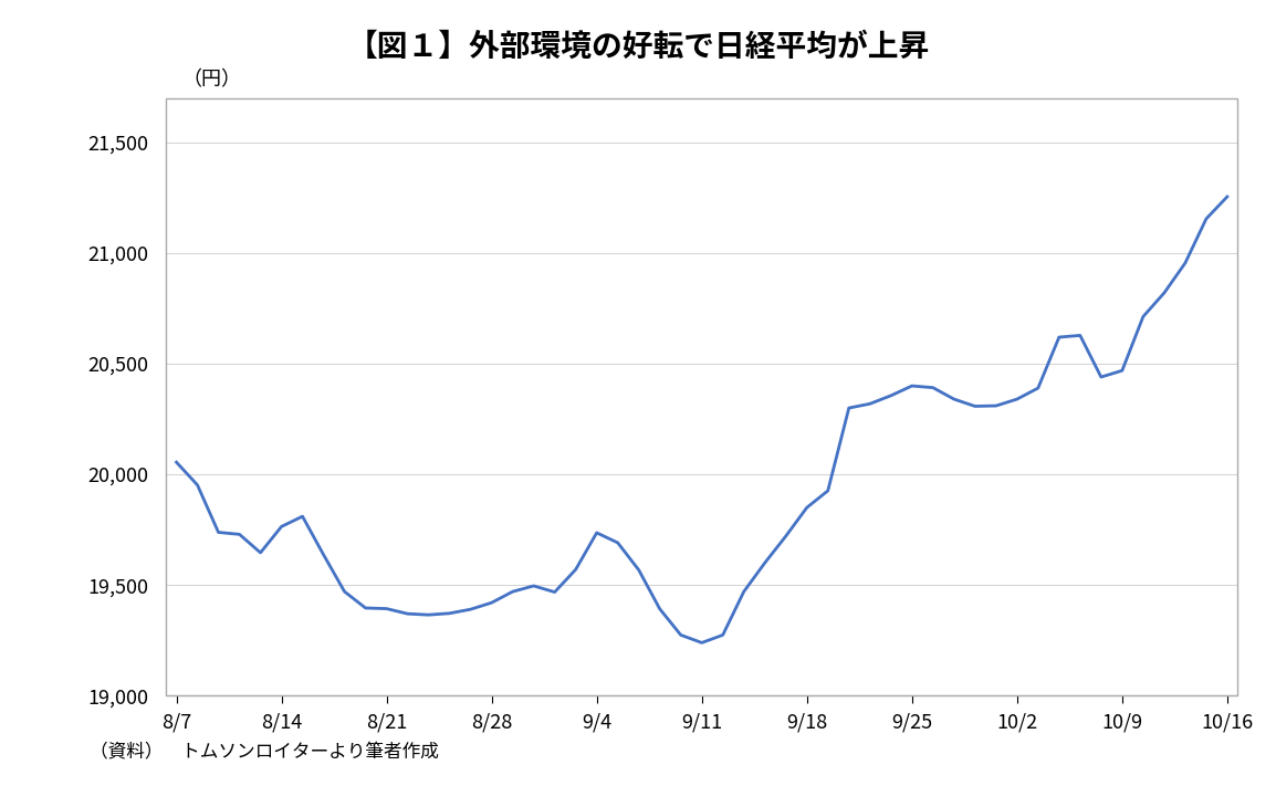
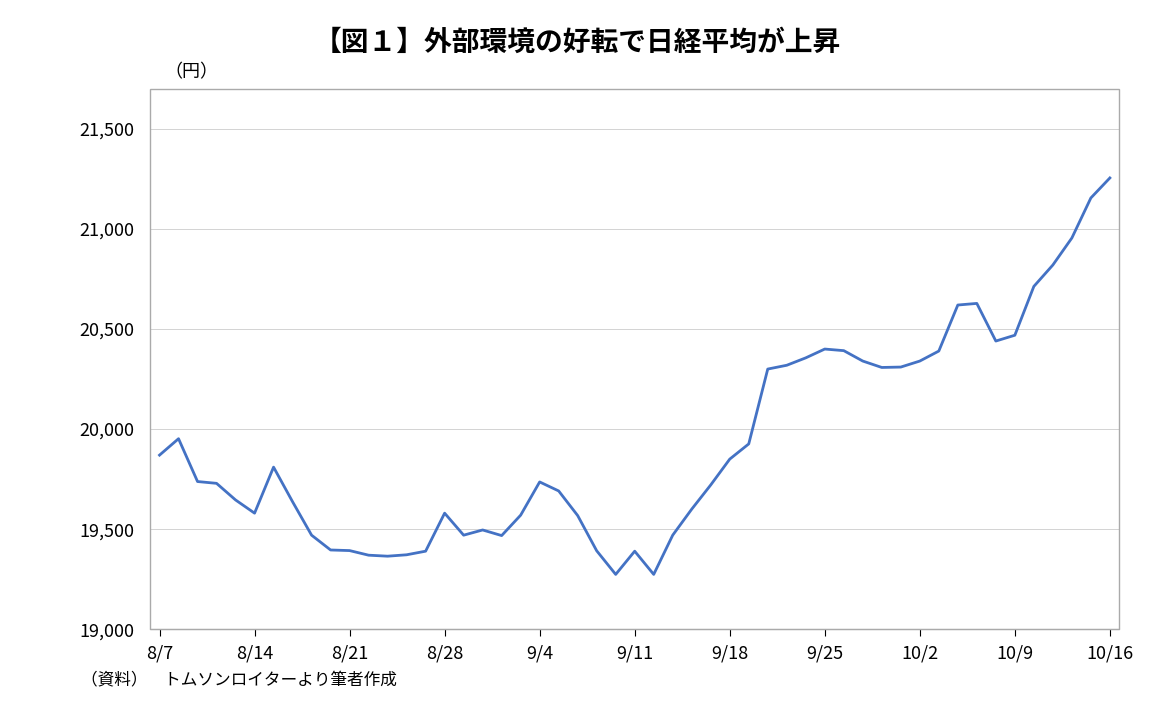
8/7: 20,055 -> 19,870
8/14: 19,764 -> 19,580
8/28: 19,420 -> 19,580
9/11: 19,239 -> 19,390
